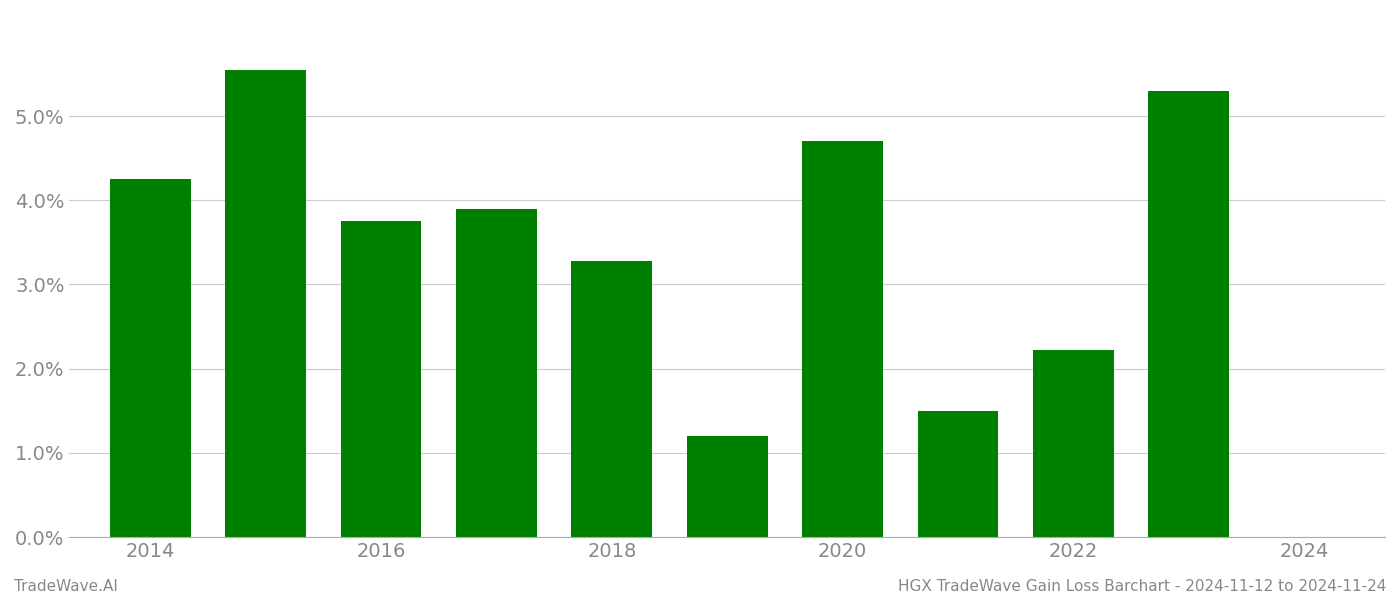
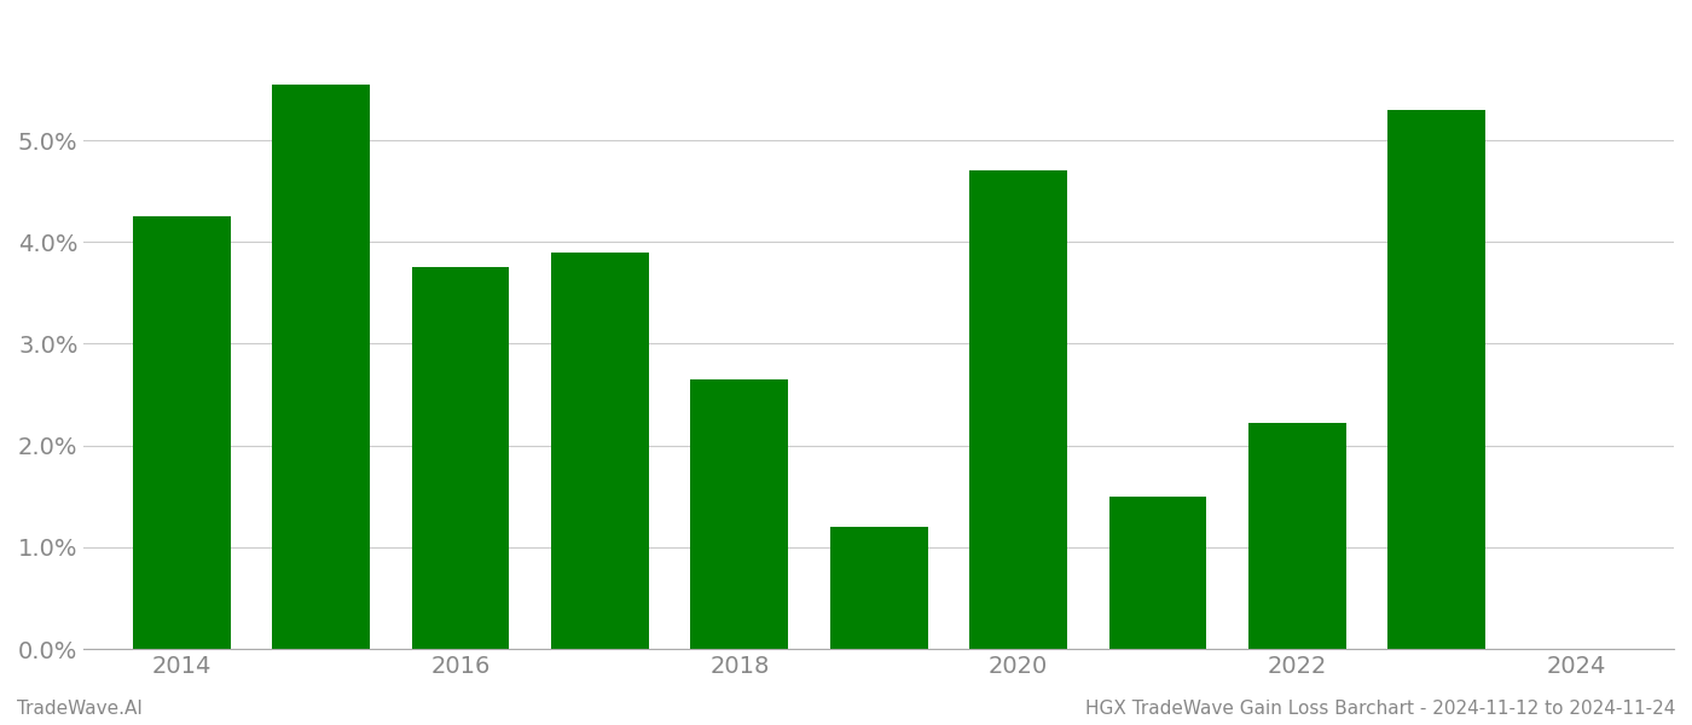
2018: 3.28% -> 2.65%
